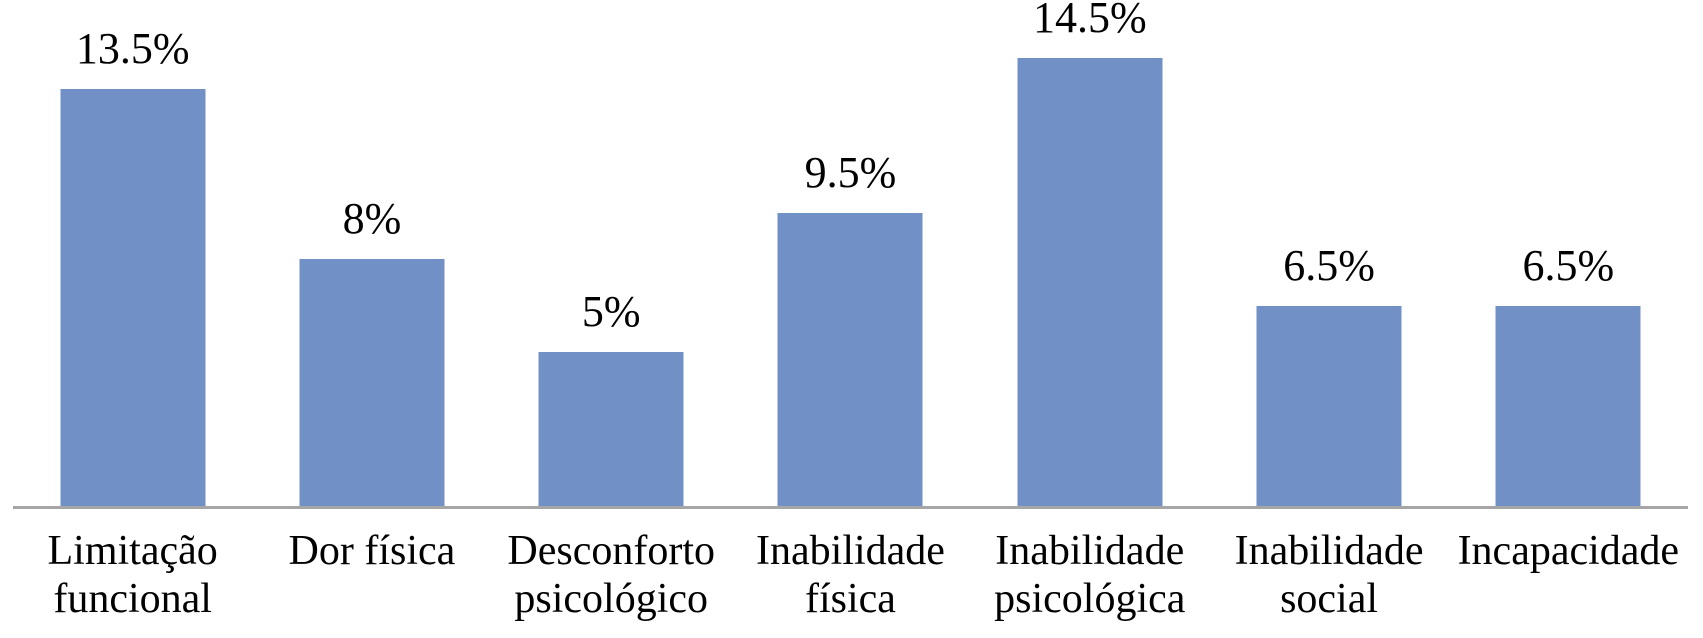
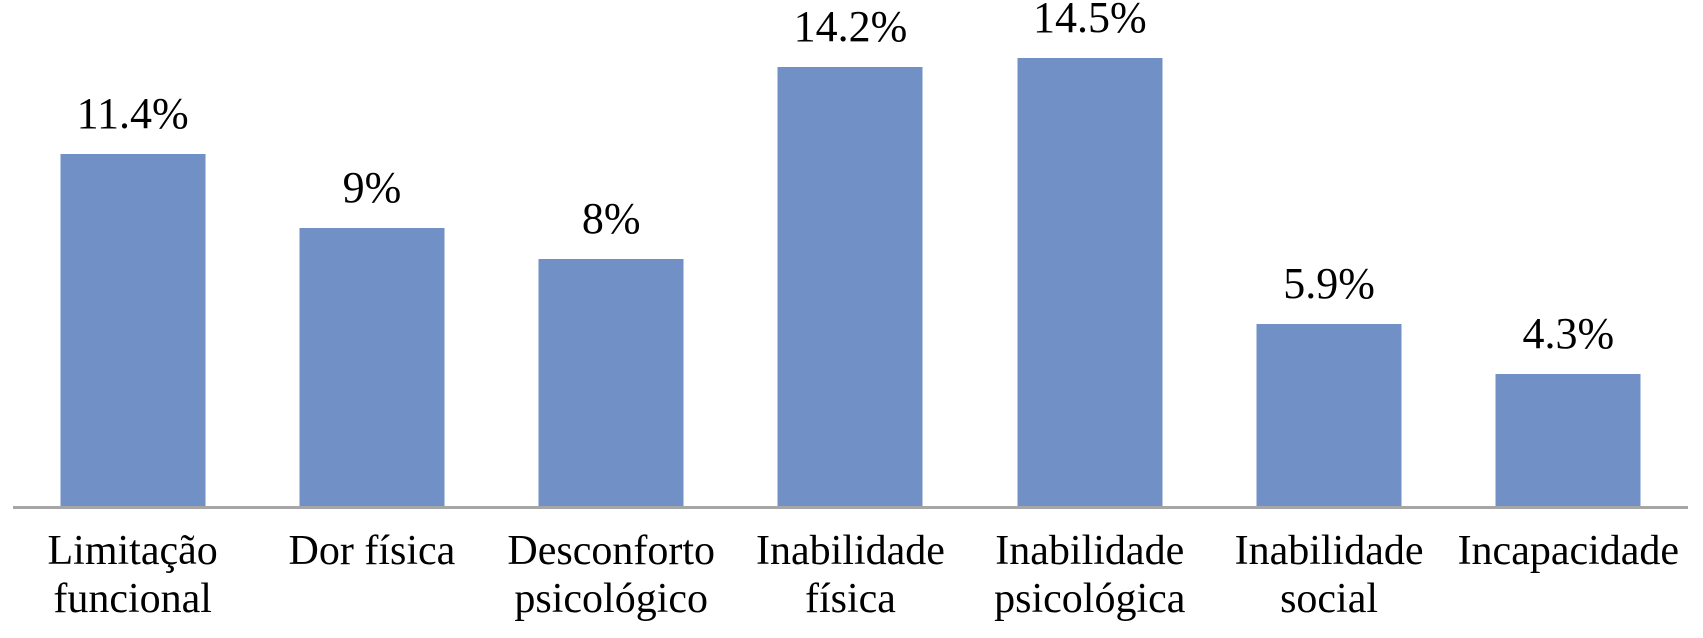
Limitação funcional: 13.5% -> 11.4%
Dor física: 8% -> 9%
Desconforto psicológico: 5% -> 8%
Inabilidade física: 9.5% -> 14.2%
Inabilidade social: 6.5% -> 5.9%
Incapacidade: 6.5% -> 4.3%
